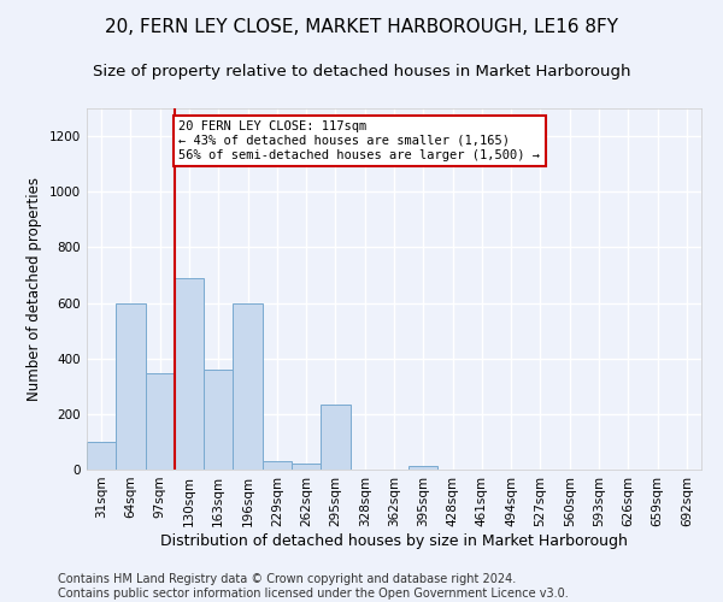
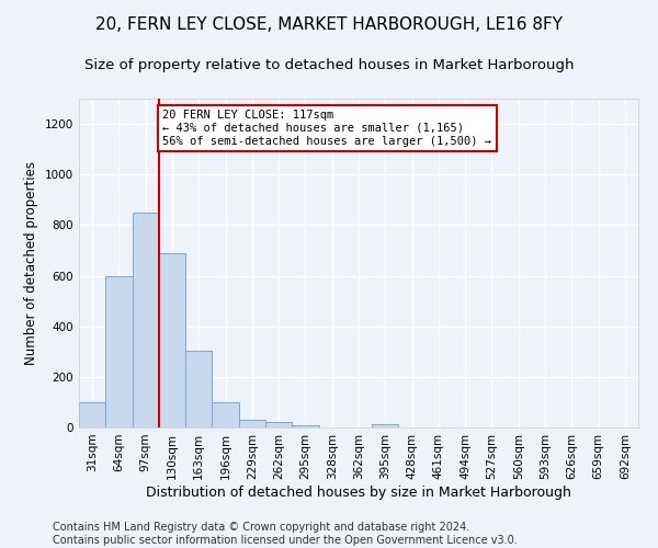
97sqm: 345 -> 850
163sqm: 360 -> 305
196sqm: 600 -> 100
295sqm: 235 -> 10
